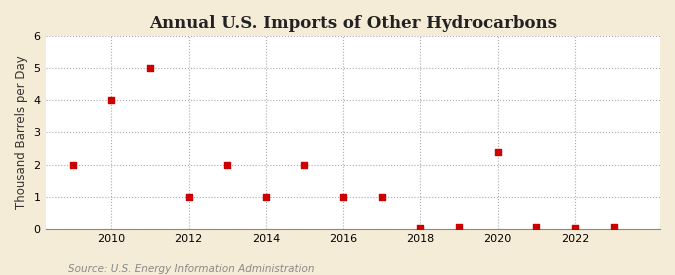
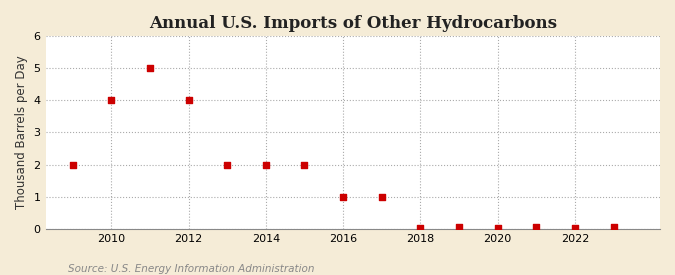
2012: 1.00 -> 4.00
2014: 1.00 -> 2.00
2020: 2.40 -> 0.02
